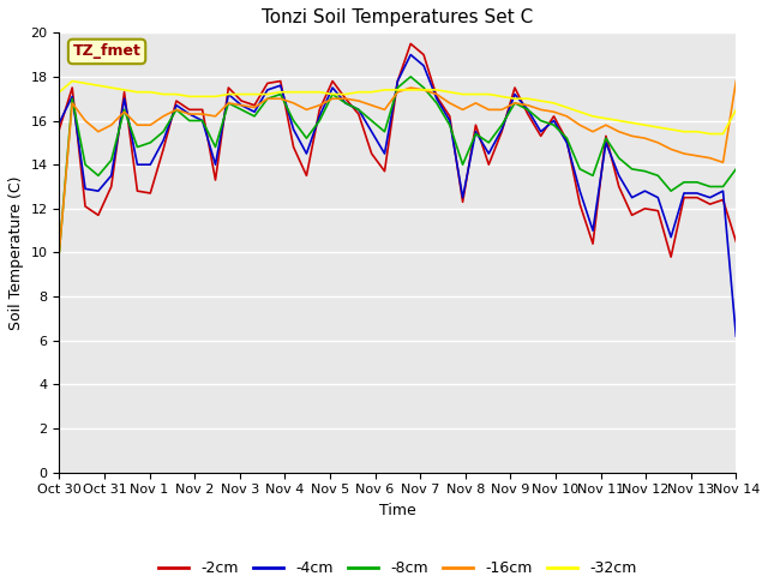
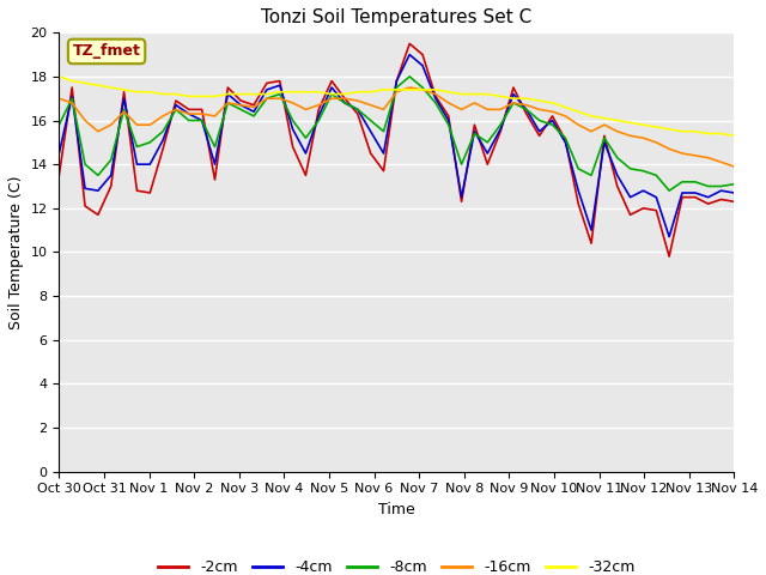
-2cm/Oct 30: 15.6 -> 13.5
-4cm/Oct 30: 15.9 -> 14.5
-8cm/Oct 30: 10.0 -> 15.8
-16cm/Oct 30: 10.0 -> 17.0
-32cm/Oct 30: 17.3 -> 18.0
-2cm/Nov 14: 10.5 -> 12.3
-4cm/Nov 14: 6.2 -> 12.7
-8cm/Nov 14: 13.8 -> 13.1
-16cm/Nov 14: 17.8 -> 13.9
-32cm/Nov 14: 16.5 -> 15.3
